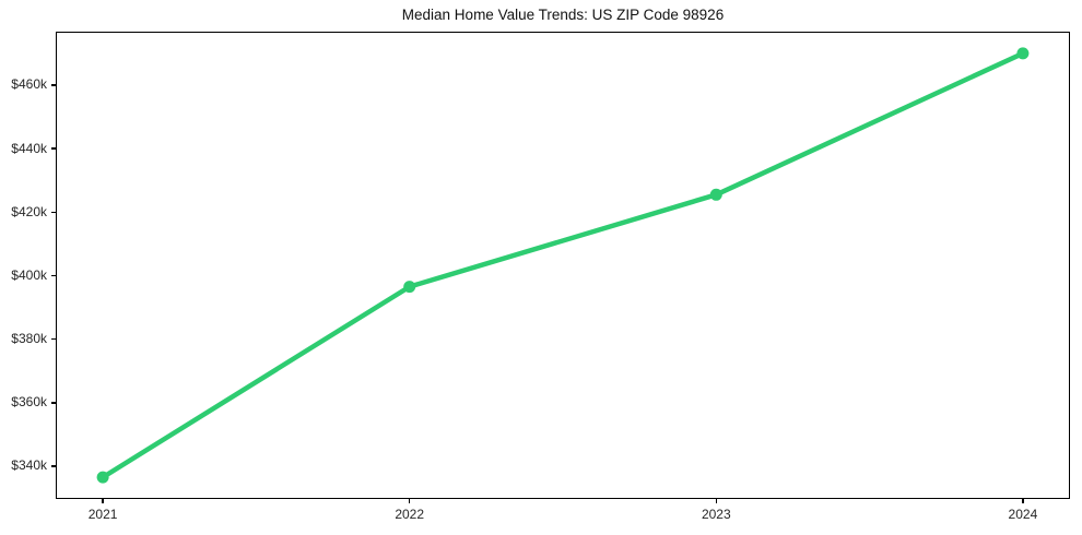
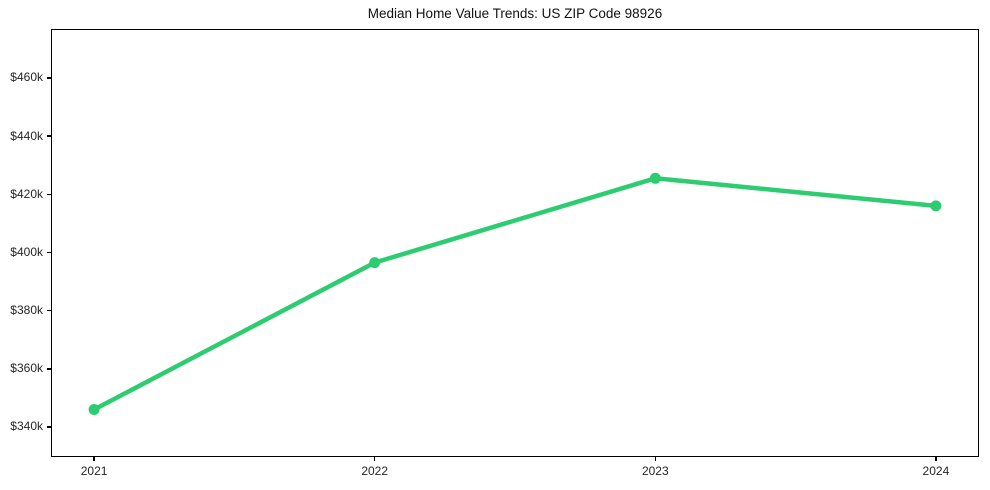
2021: $336k -> $346k
2024: $470k -> $416k
